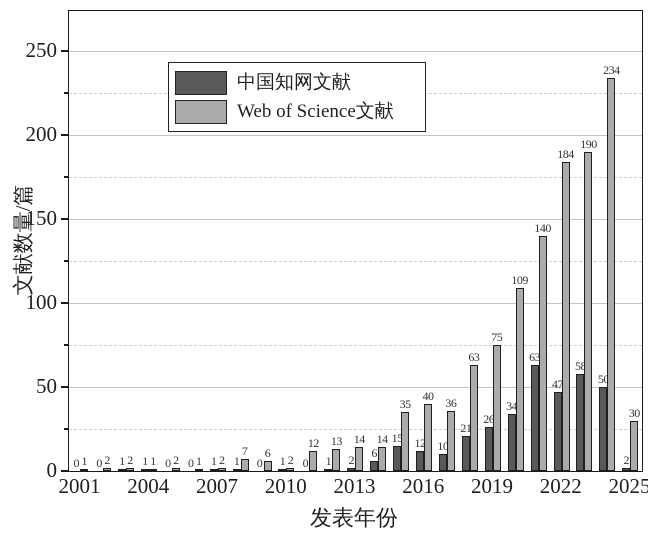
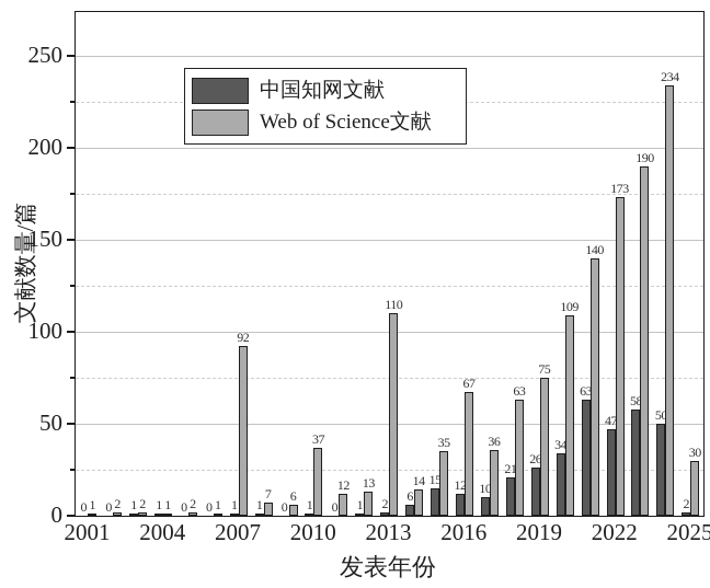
Web of Science文献/2007: 2 -> 92
Web of Science文献/2010: 2 -> 37
Web of Science文献/2013: 14 -> 110
Web of Science文献/2016: 40 -> 67
Web of Science文献/2022: 184 -> 173
